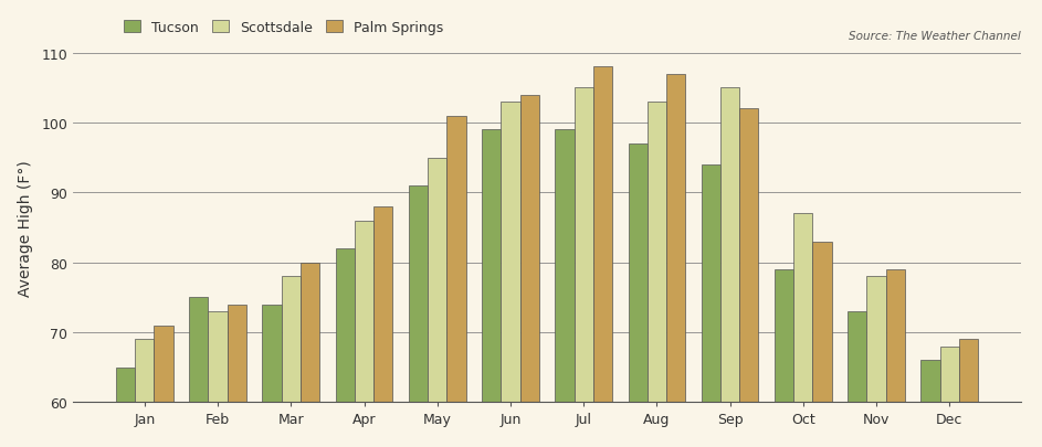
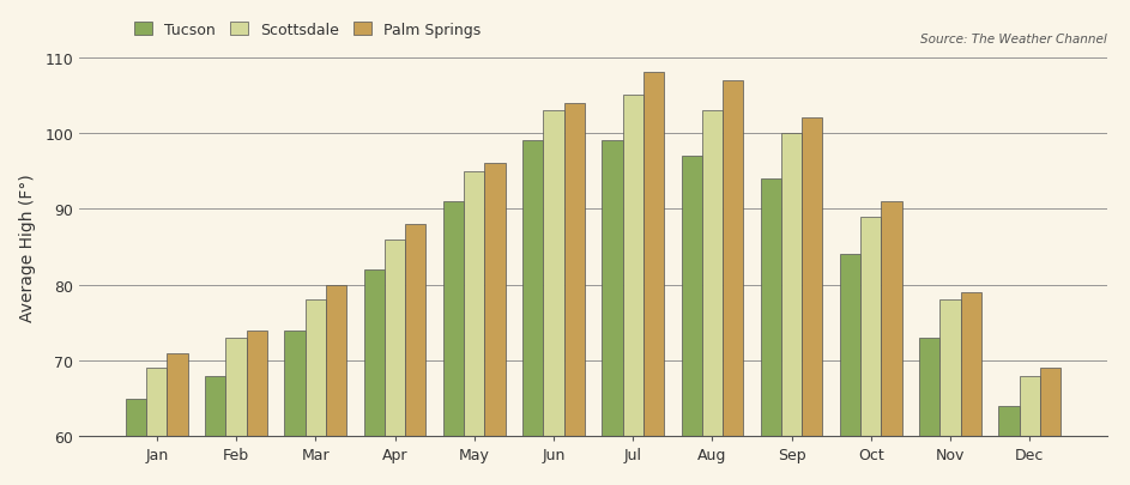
Tucson/Feb: 75 -> 68
Palm Springs/May: 101 -> 96
Scottsdale/Sep: 105 -> 100
Tucson/Oct: 79 -> 84
Scottsdale/Oct: 87 -> 89
Palm Springs/Oct: 83 -> 91
Tucson/Dec: 66 -> 64
